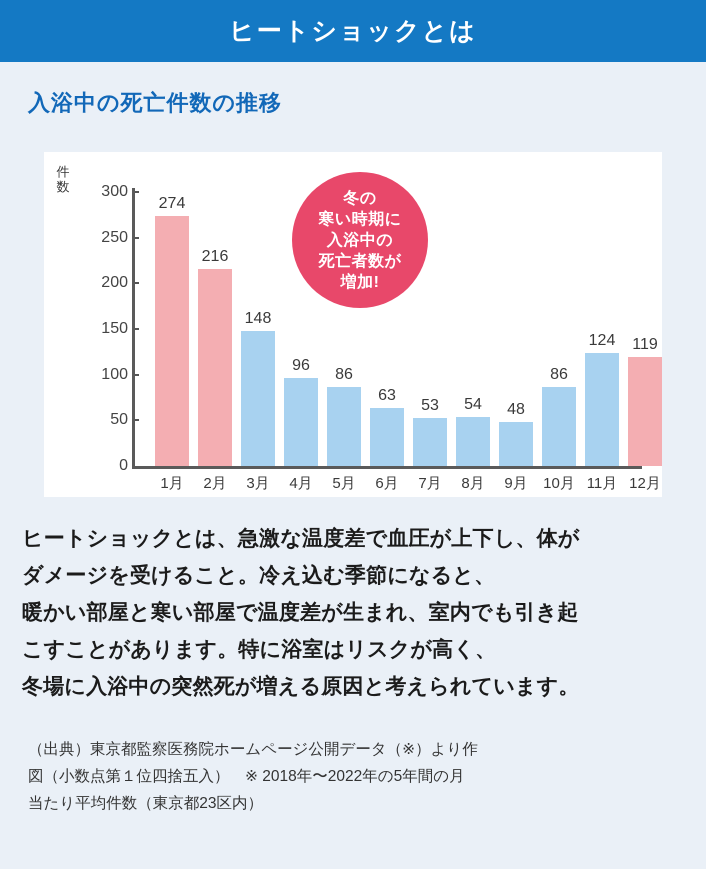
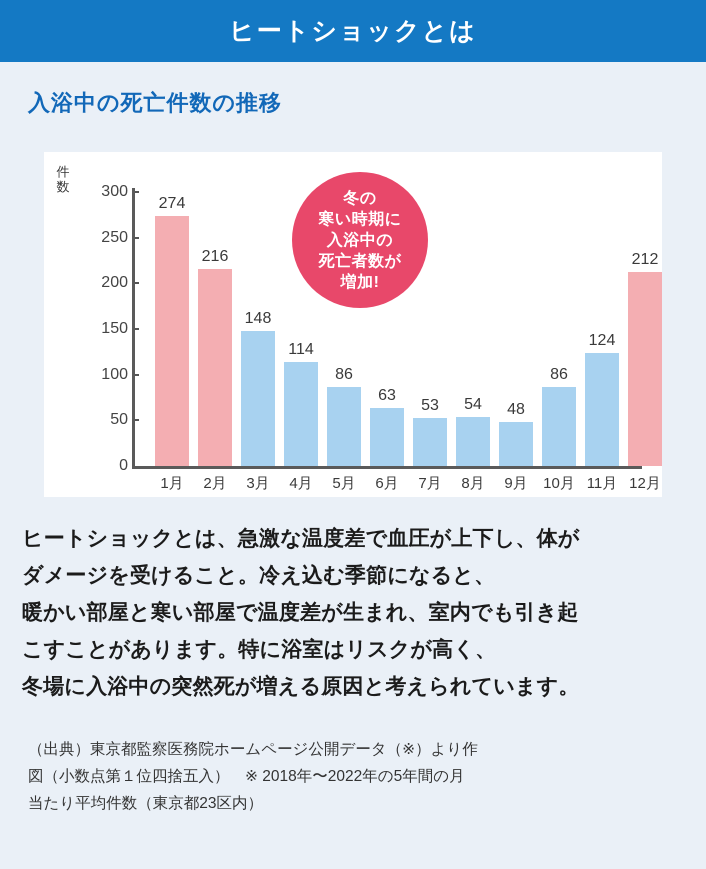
4月: 96 -> 114
12月: 119 -> 212
